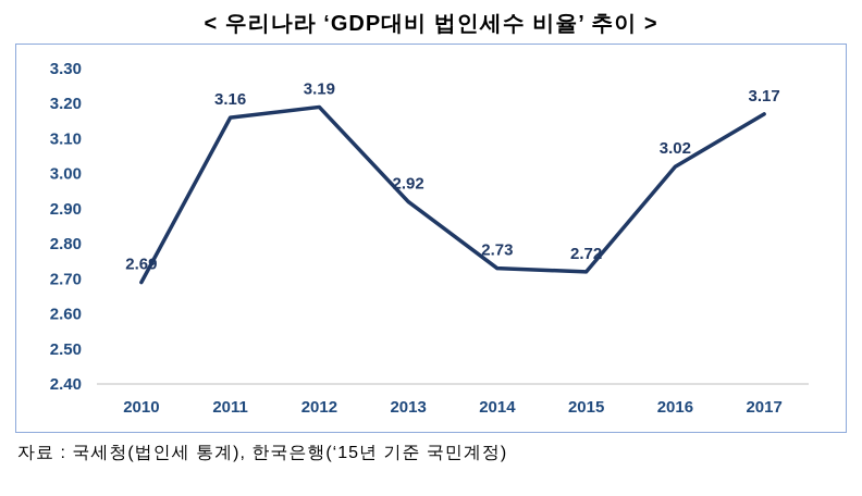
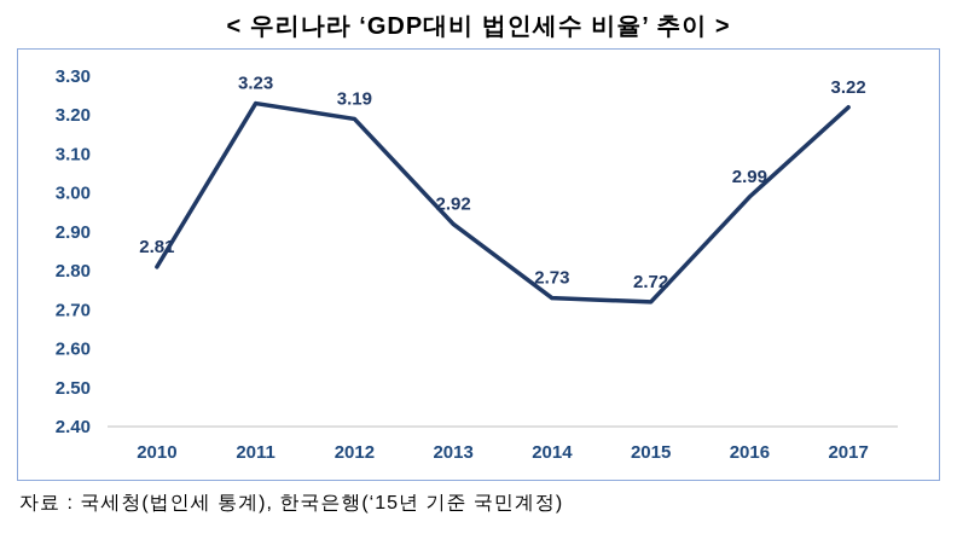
2010: 2.69 -> 2.81
2011: 3.16 -> 3.23
2016: 3.02 -> 2.99
2017: 3.17 -> 3.22
